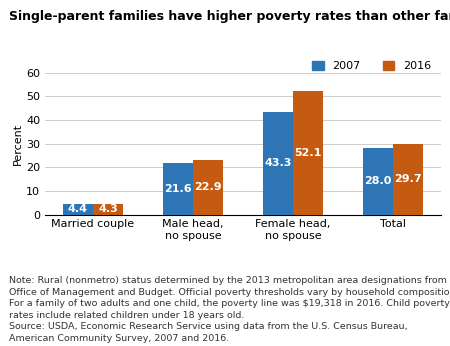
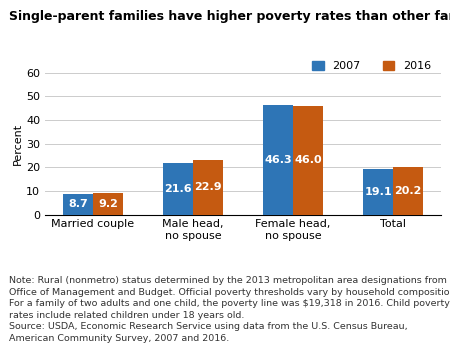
2007/Married couple: 4.4 -> 8.7
2016/Married couple: 4.3 -> 9.2
2007/Female head, no spouse: 43.3 -> 46.3
2016/Female head, no spouse: 52.1 -> 46.0
2007/Total: 28.0 -> 19.1
2016/Total: 29.7 -> 20.2
